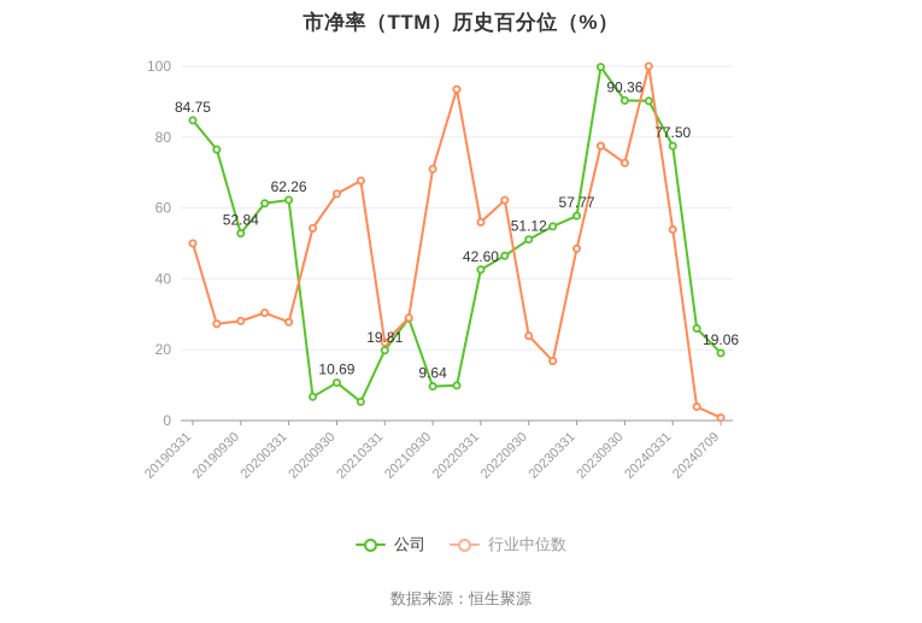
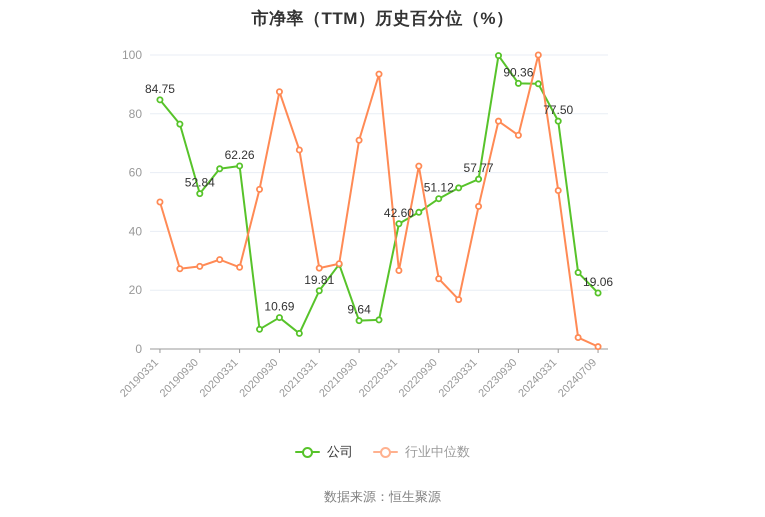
行业中位数/20200930: 64 -> 88
行业中位数/20210331: 22 -> 28
行业中位数/20220331: 56 -> 27
